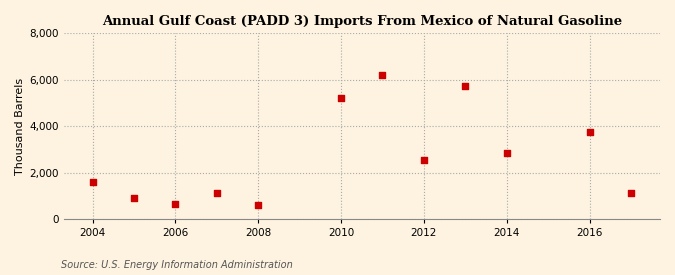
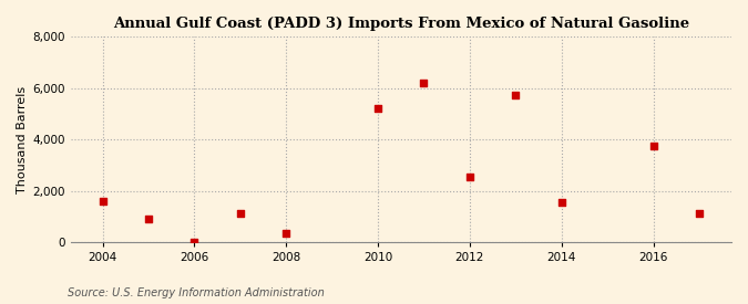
2006: 650 -> 10
2008: 600 -> 350
2014: 2,850 -> 1,550
